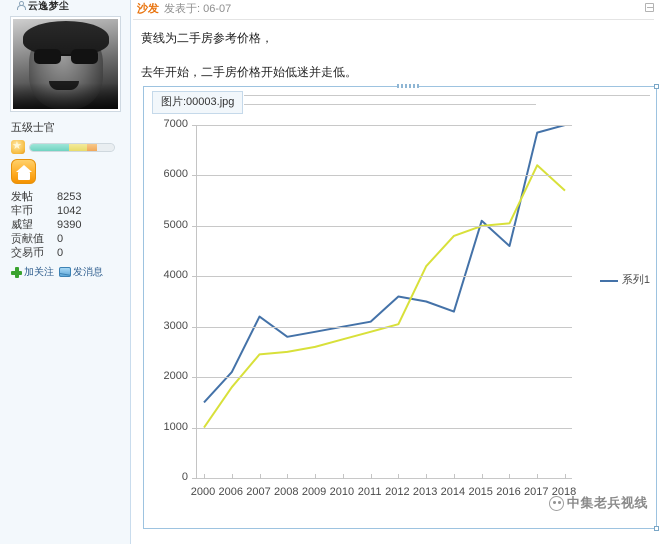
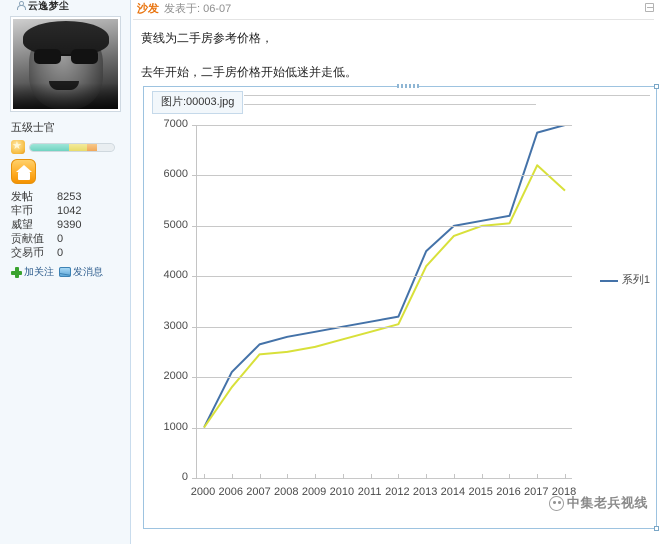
系列1/2000: 1500 -> 1000
系列1/2007: 3200 -> 2600
系列1/2012: 3600 -> 3200
系列1/2013: 3500 -> 4500
系列1/2014: 3300 -> 5000
系列1/2016: 4600 -> 5200
